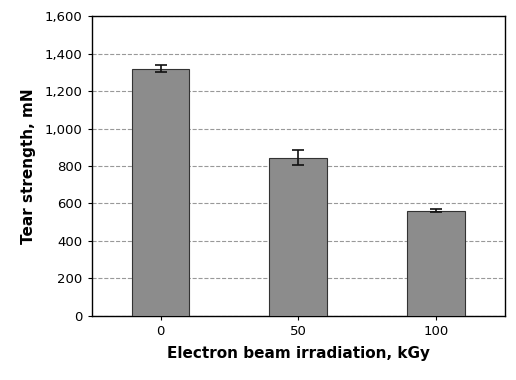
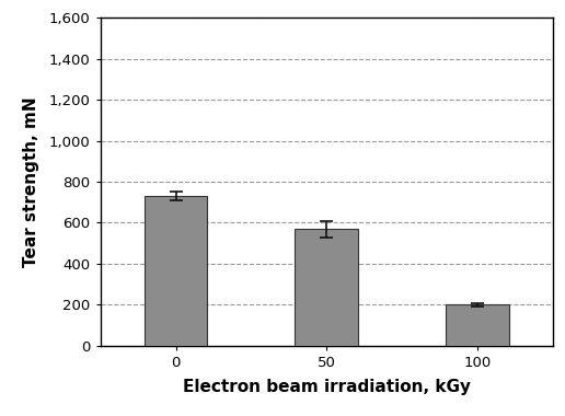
0: 1,320 -> 730
50: 840 -> 570
100: 560 -> 200
